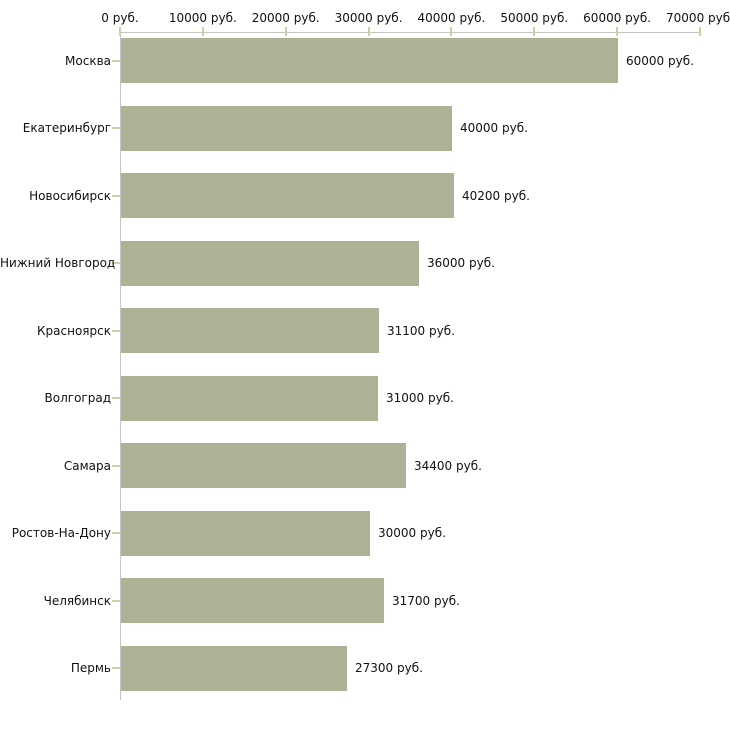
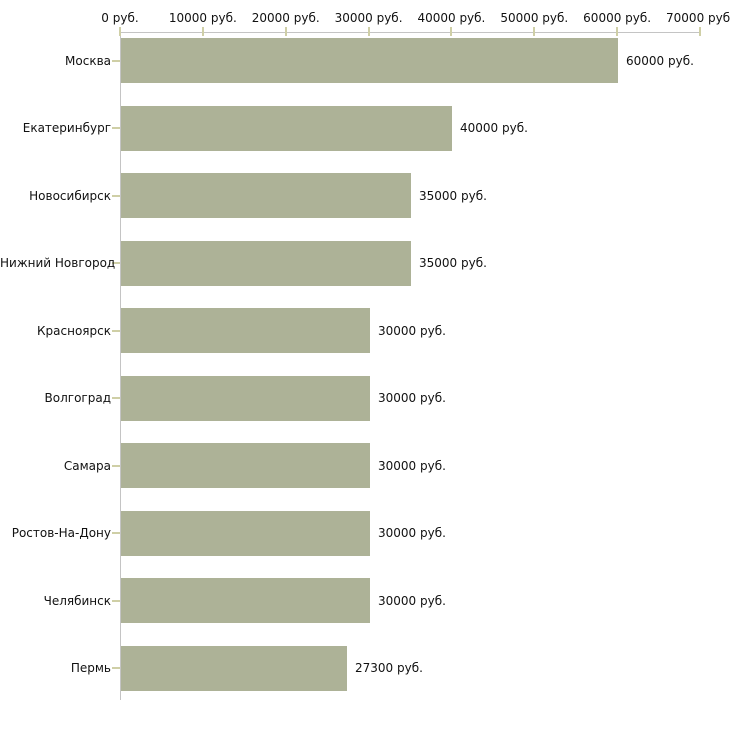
Новосибирск: 40200 -> 35000
Нижний Новгород: 36000 -> 35000
Красноярск: 31100 -> 30000
Волгоград: 31000 -> 30000
Самара: 34400 -> 30000
Челябинск: 31700 -> 30000
